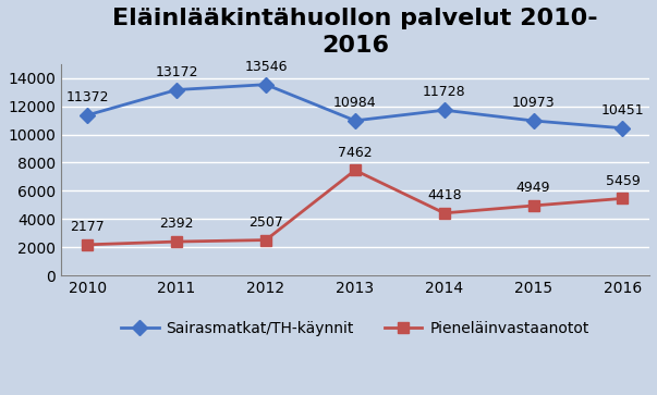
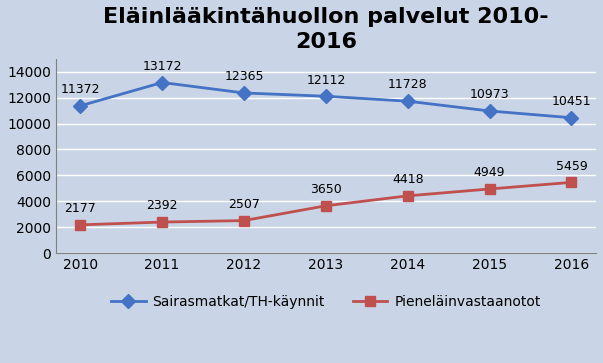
Sairasmatkat/TH-käynnit/2012: 13546 -> 12365
Sairasmatkat/TH-käynnit/2013: 10984 -> 12112
Pieneläinvastaanotot/2013: 7462 -> 3650
